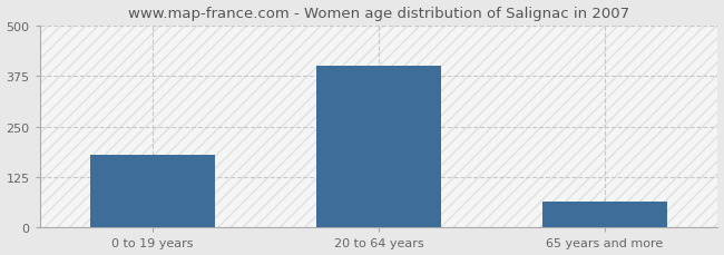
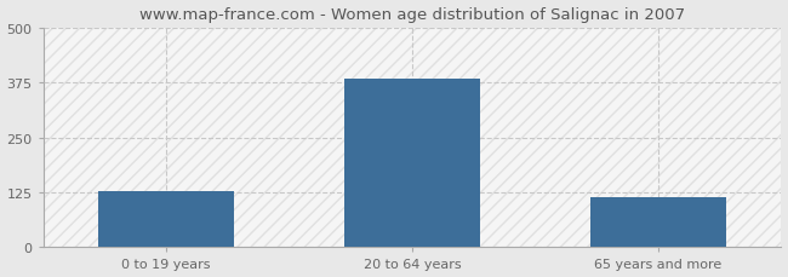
0 to 19 years: 180 -> 128
20 to 64 years: 400 -> 385
65 years and more: 65 -> 113
